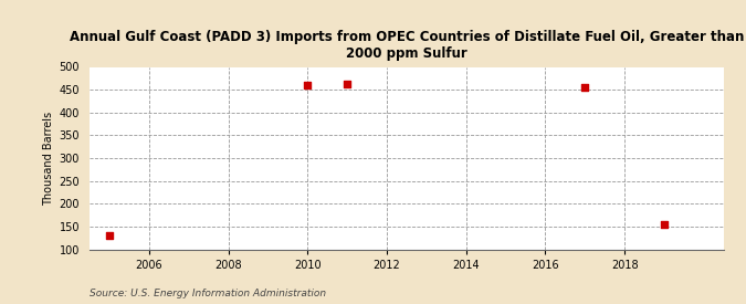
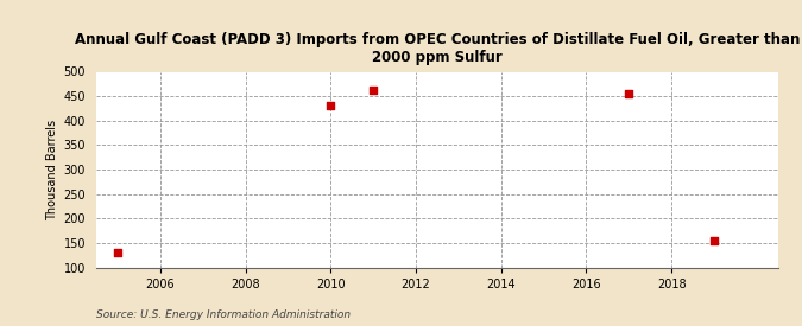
2010: 460 -> 430
